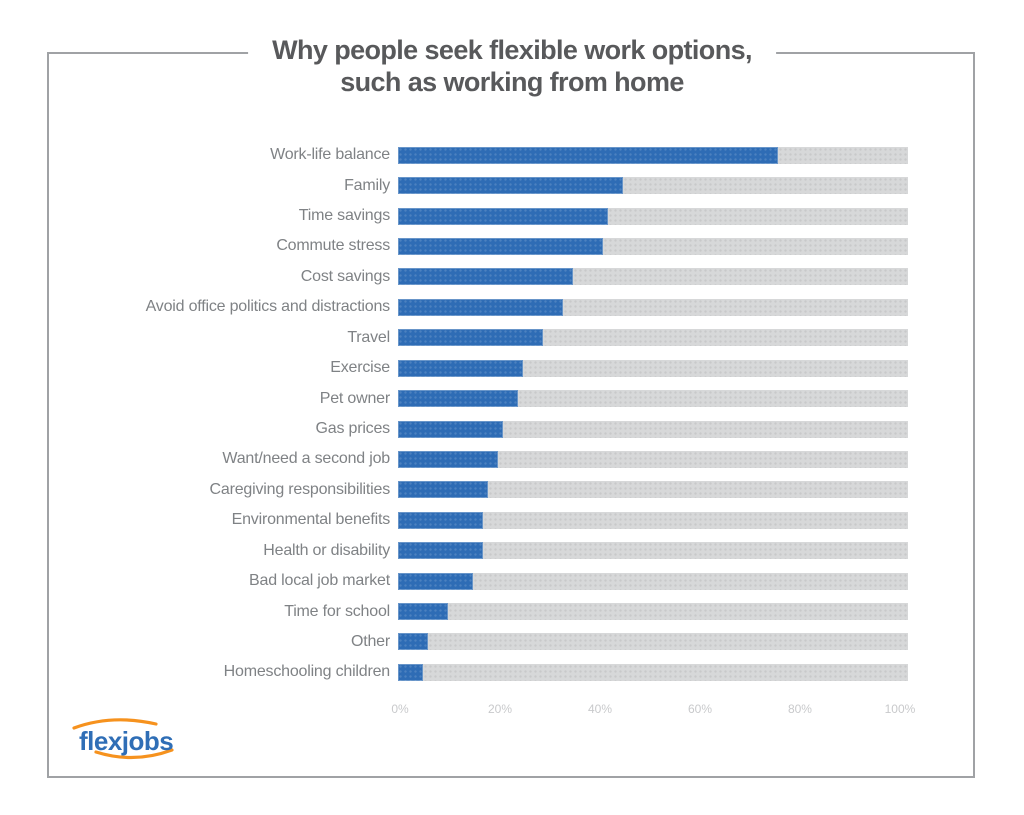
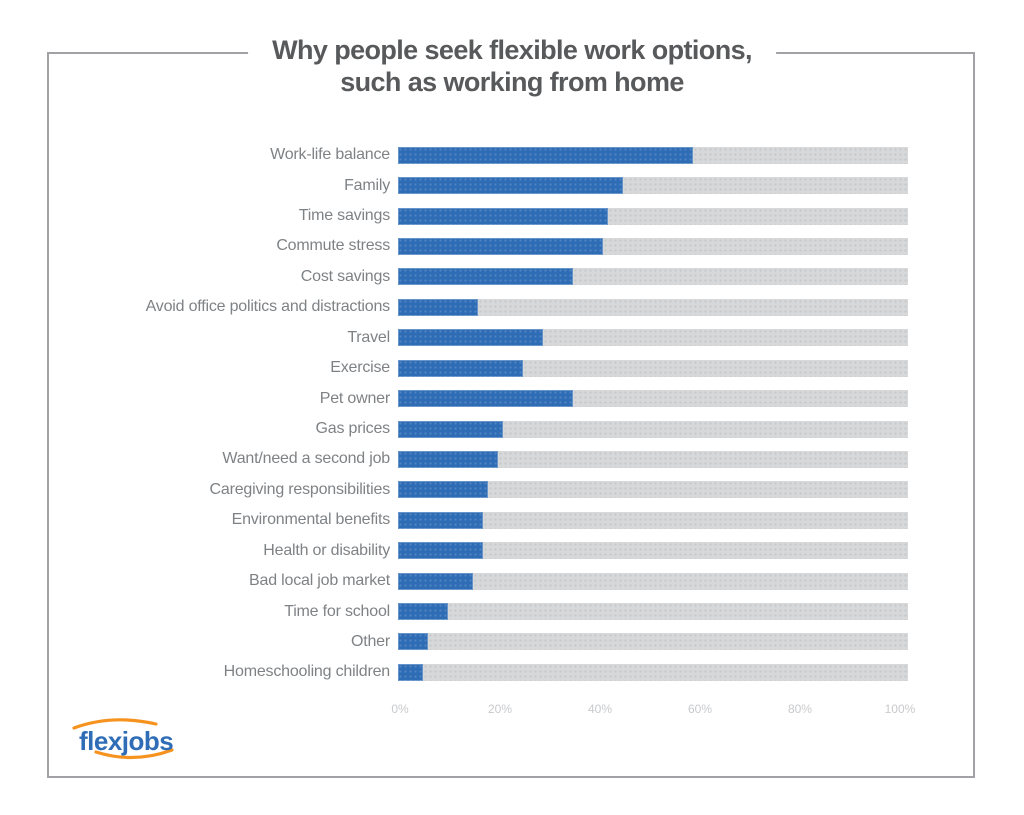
Work-life balance: 76% -> 59%
Avoid office politics and distractions: 33% -> 16%
Pet owner: 24% -> 35%
